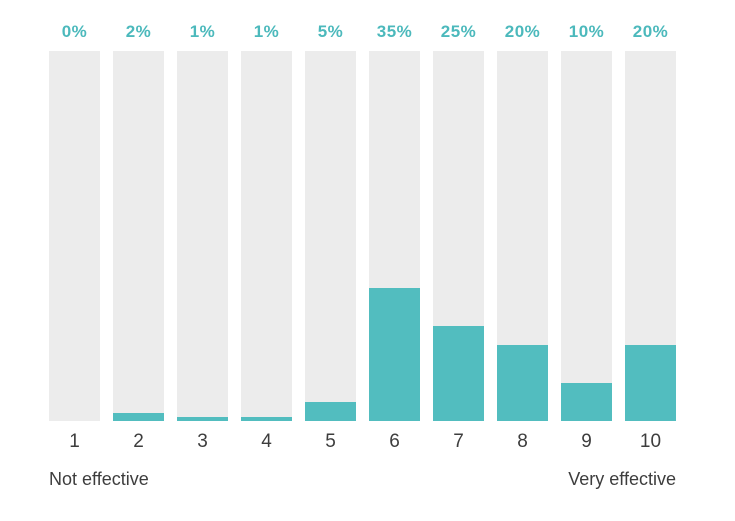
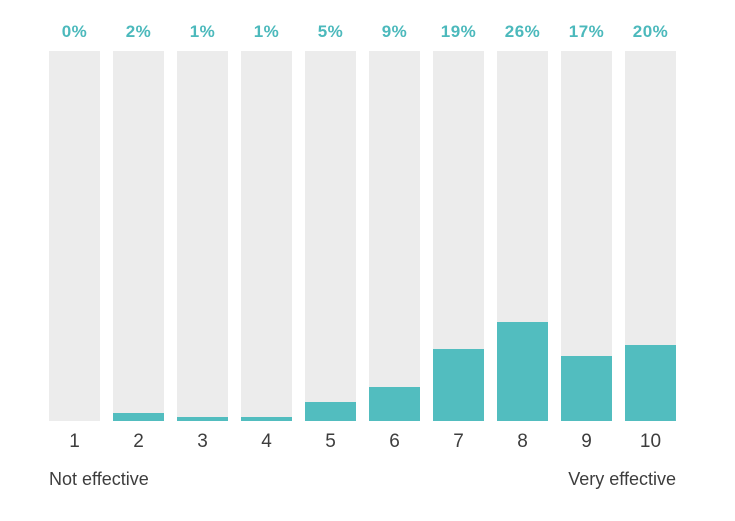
6: 35% -> 9%
7: 25% -> 19%
8: 20% -> 26%
9: 10% -> 17%
